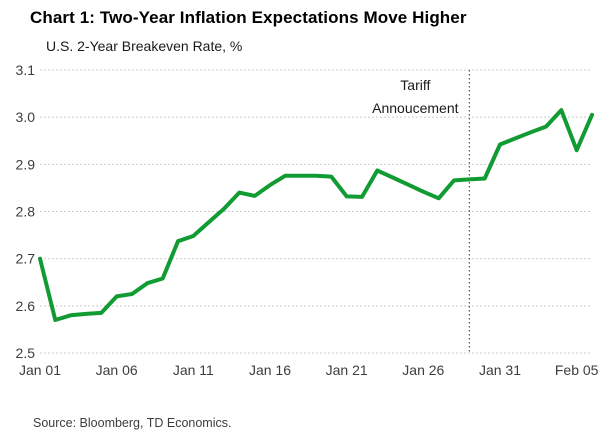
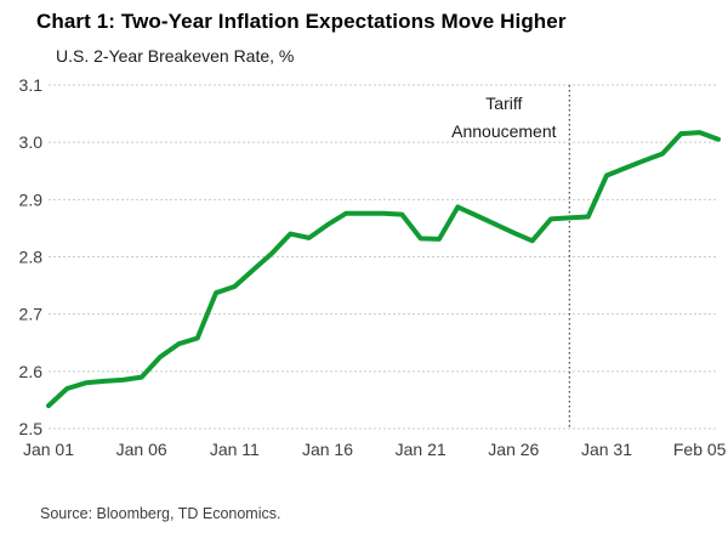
Jan 01: 2.70 -> 2.54
Jan 06: 2.62 -> 2.59
Feb 05: 2.93 -> 3.02
